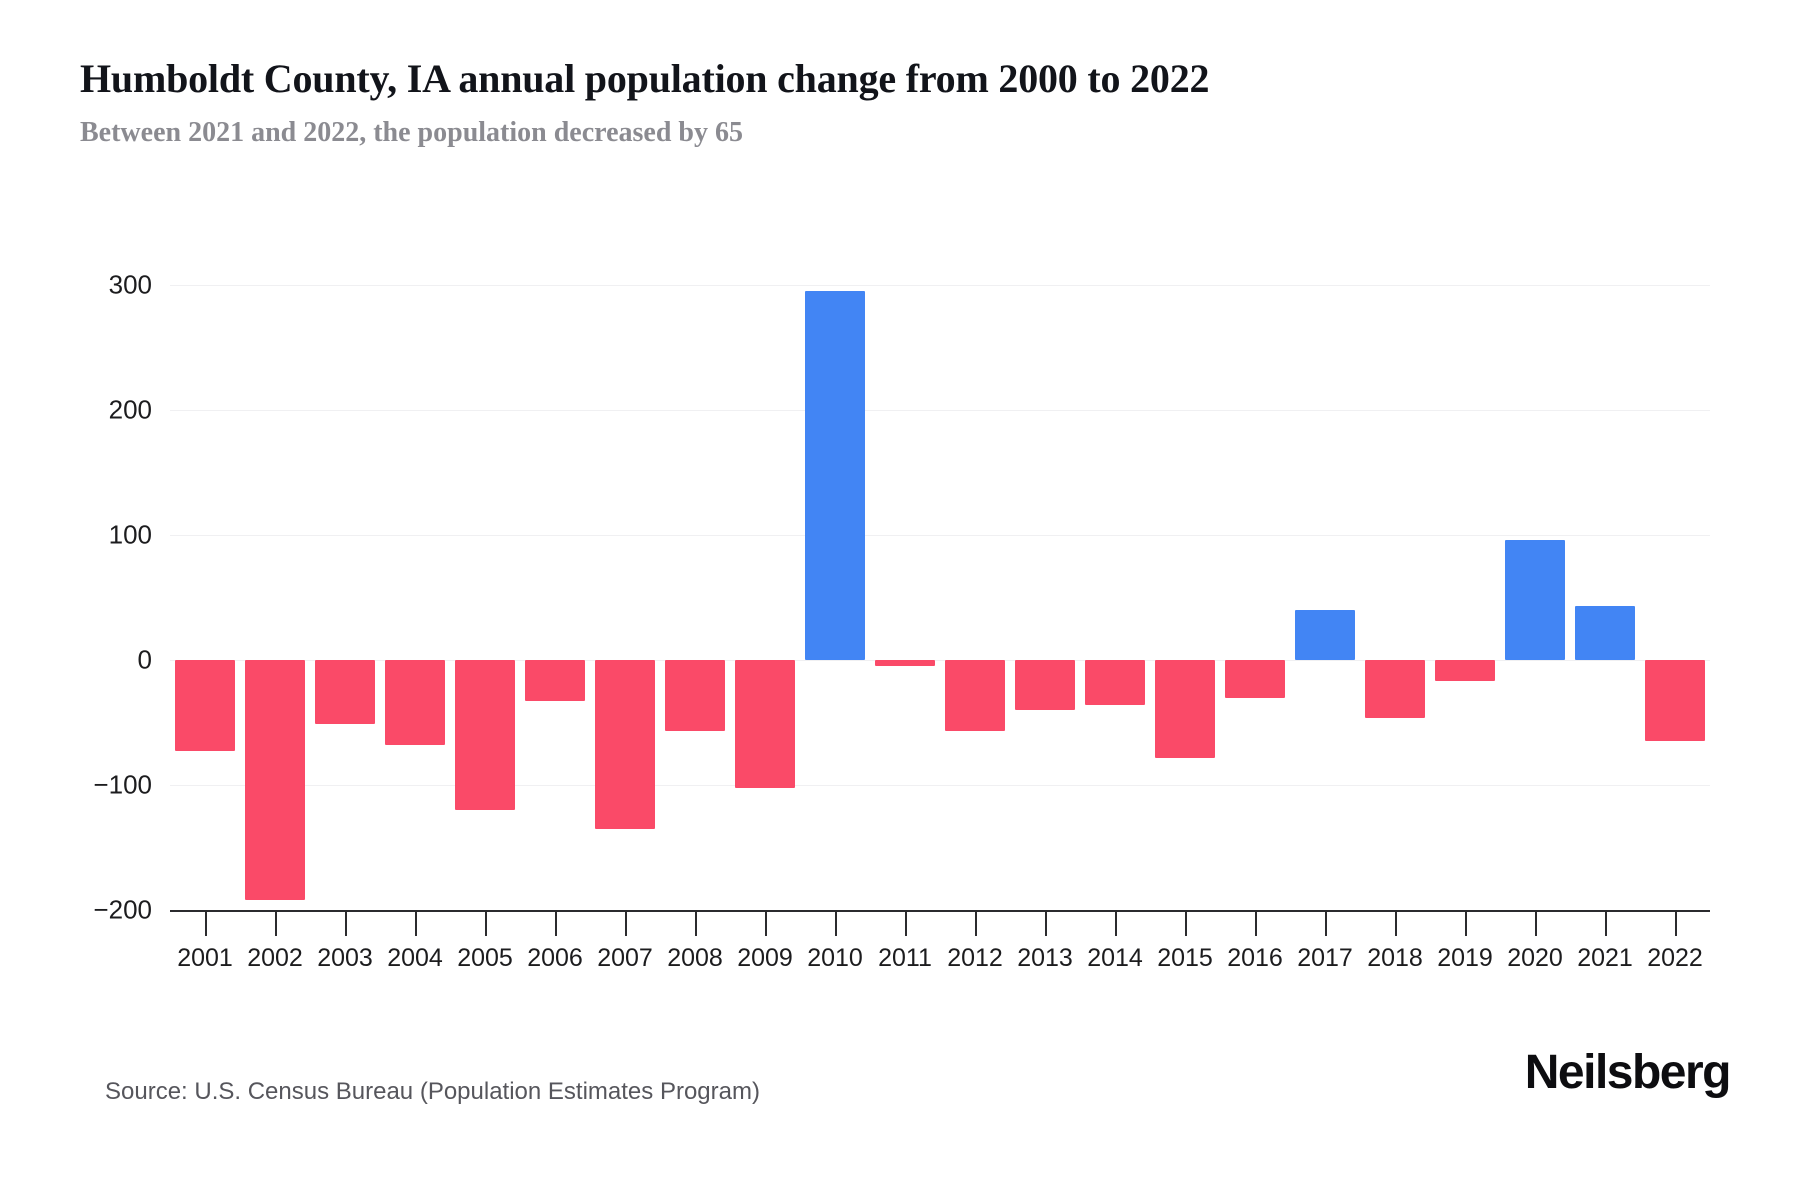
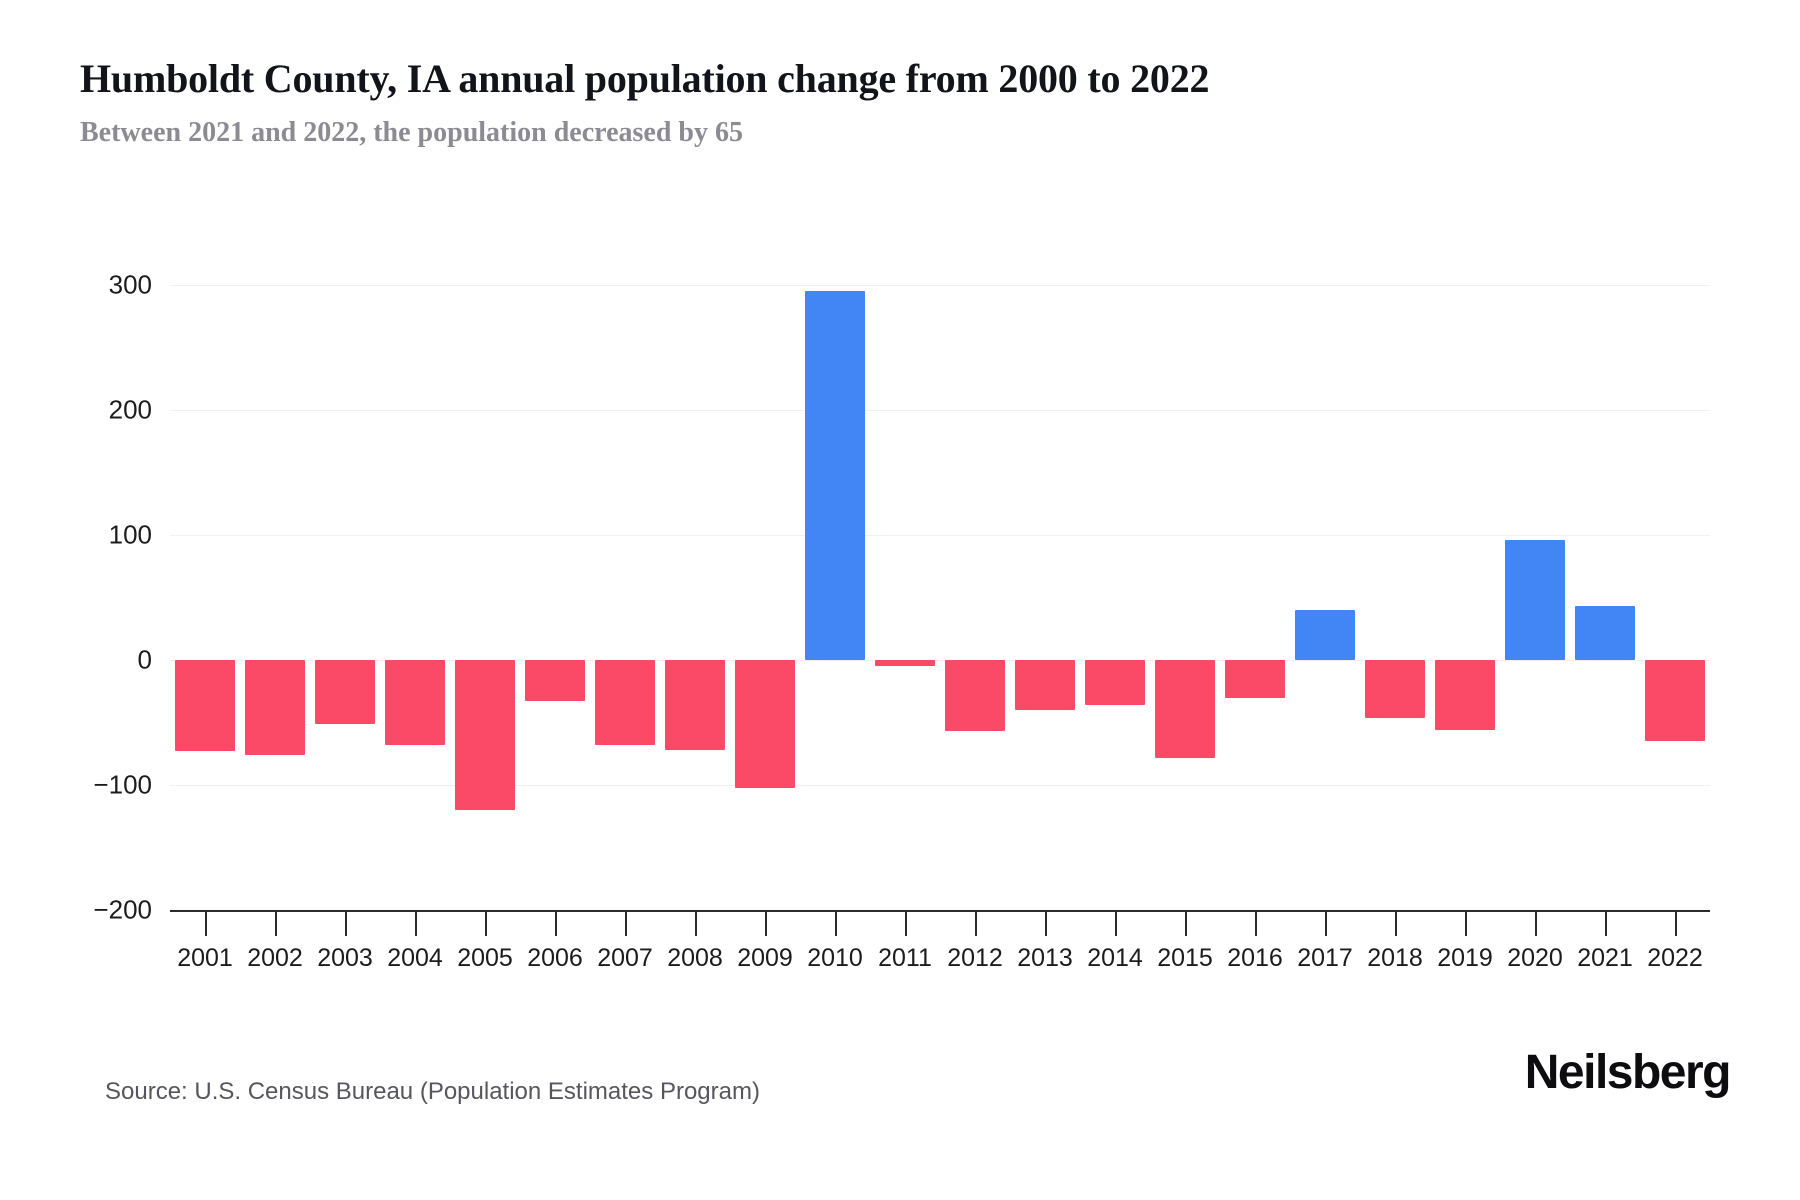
2002: -192 -> -76
2007: -135 -> -68
2008: -57 -> -72
2019: -17 -> -56
